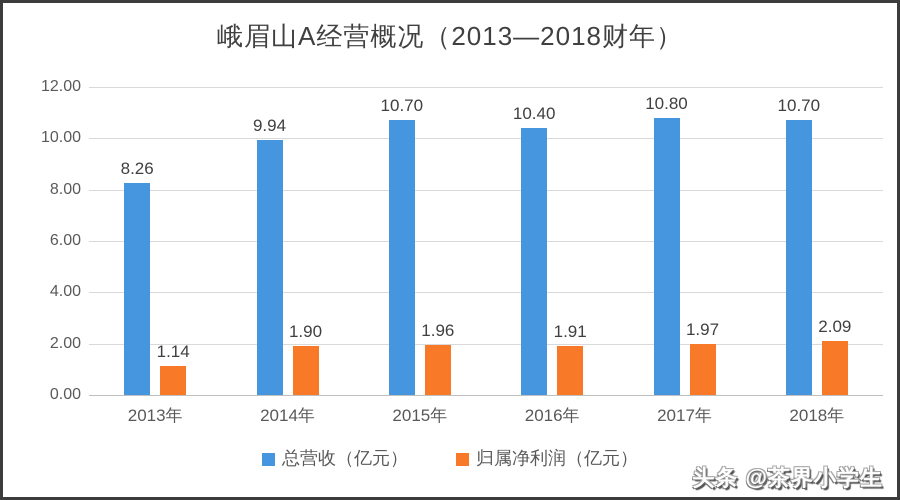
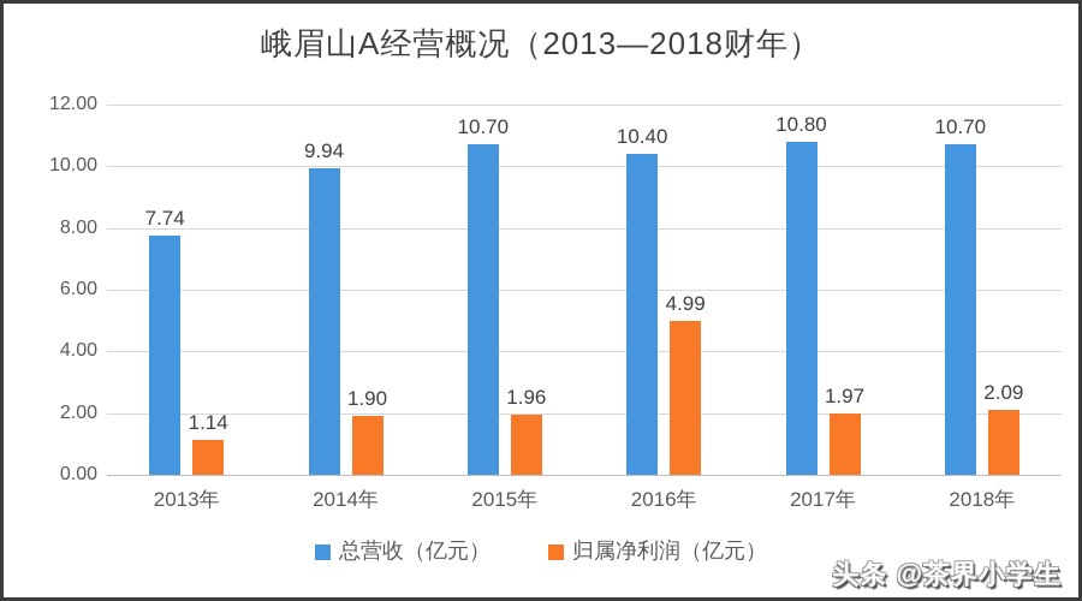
总营收（亿元）/2013年: 8.26 -> 7.74
归属净利润（亿元）/2016年: 1.91 -> 4.99
